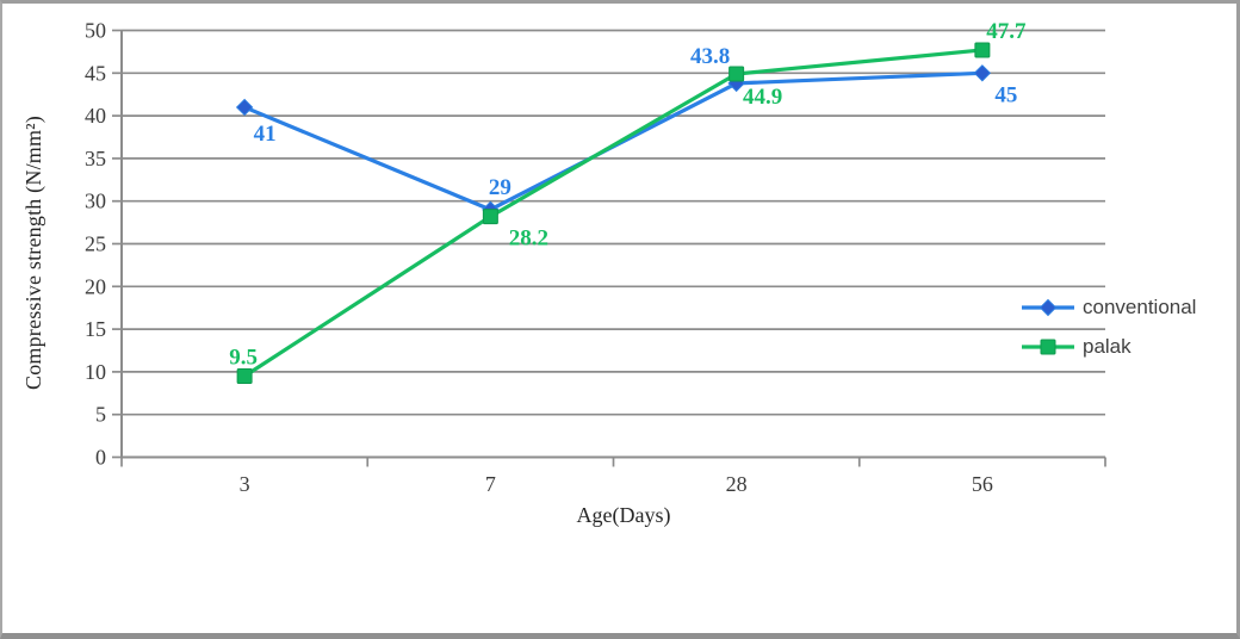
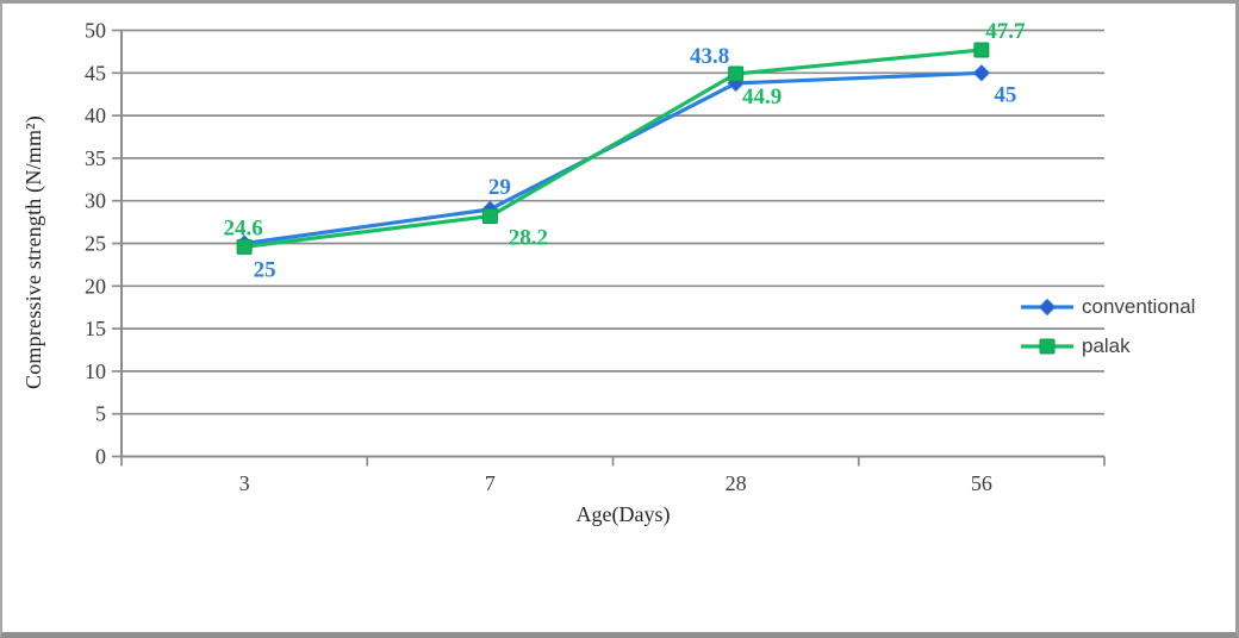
conventional/3: 41 -> 25
palak/3: 9.5 -> 24.6
